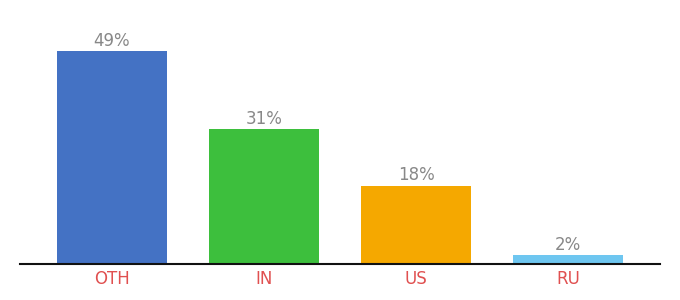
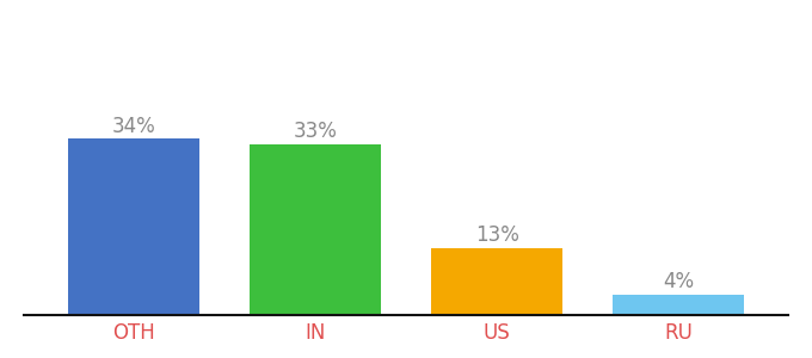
OTH: 49% -> 34%
IN: 31% -> 33%
US: 18% -> 13%
RU: 2% -> 4%
